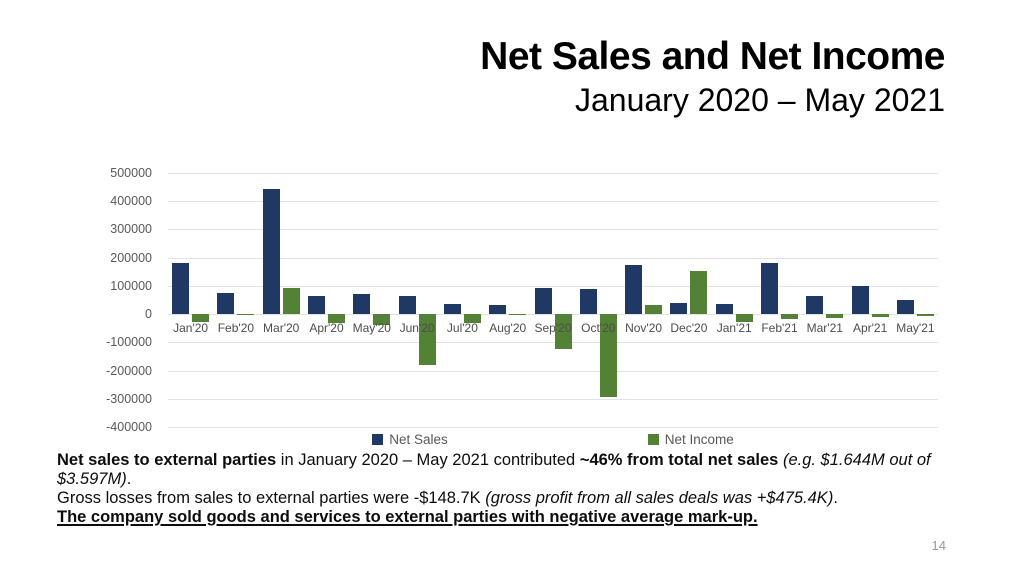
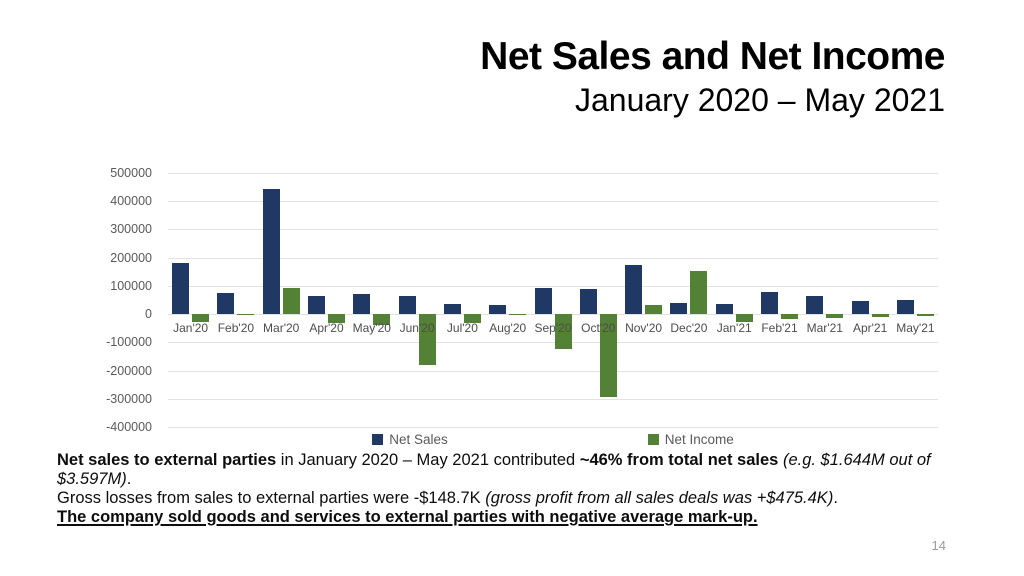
Net Sales/Feb'21: 180000 -> 80000
Net Sales/Apr'21: 100000 -> 40000
